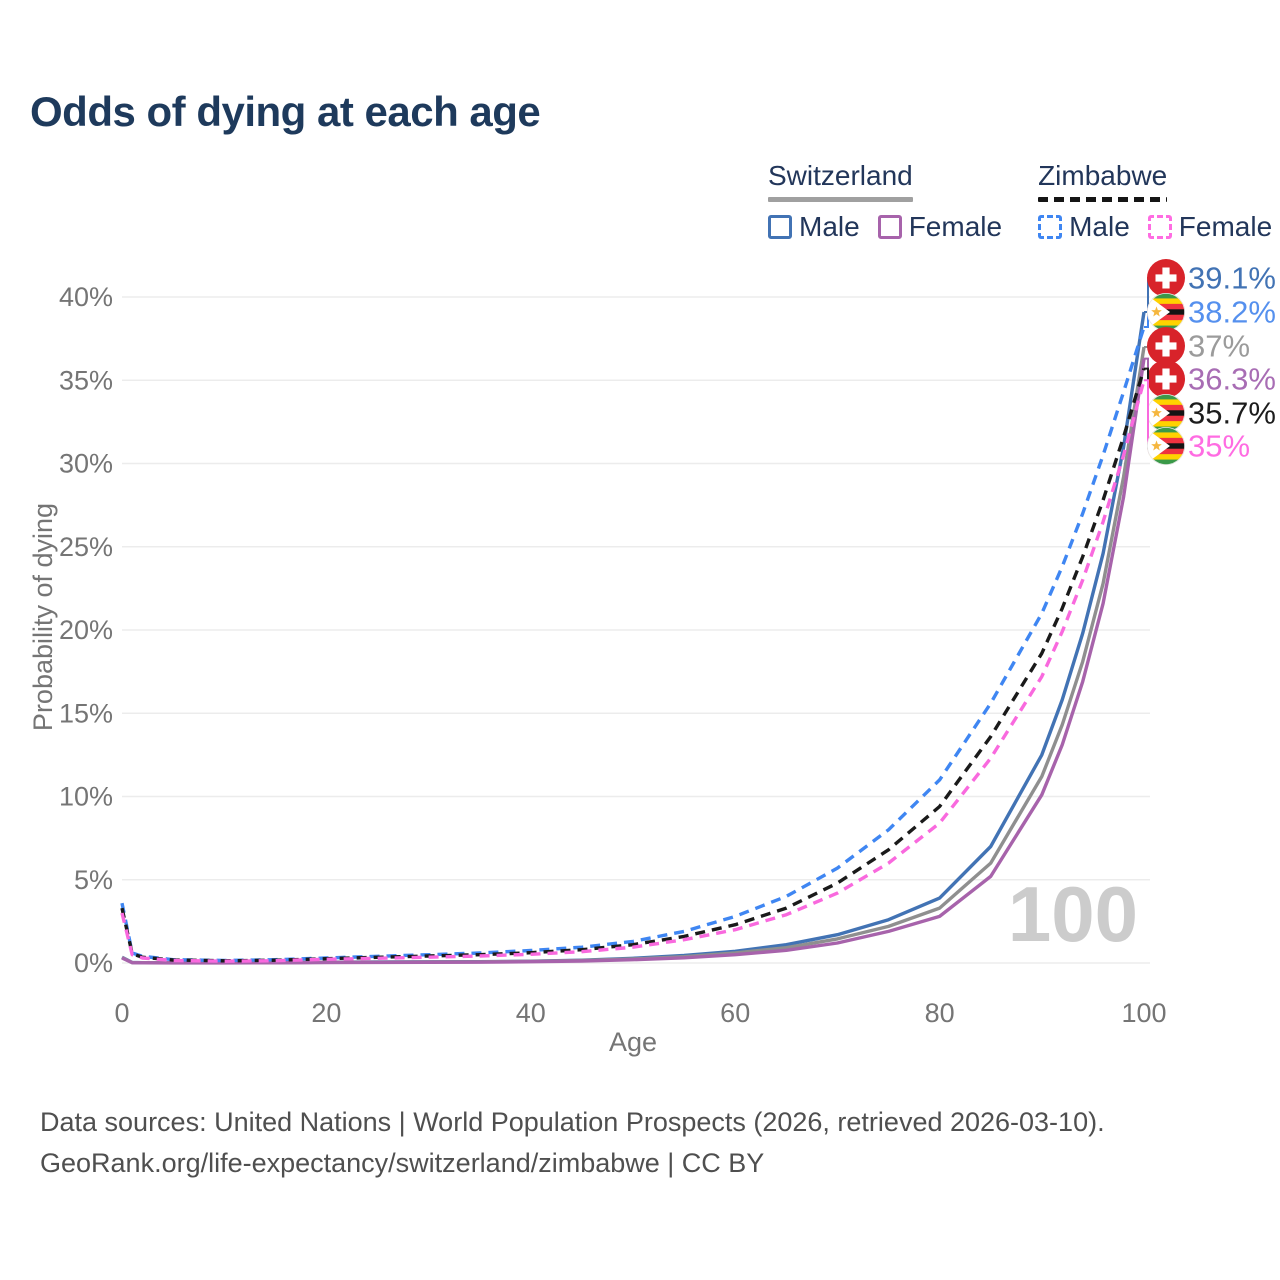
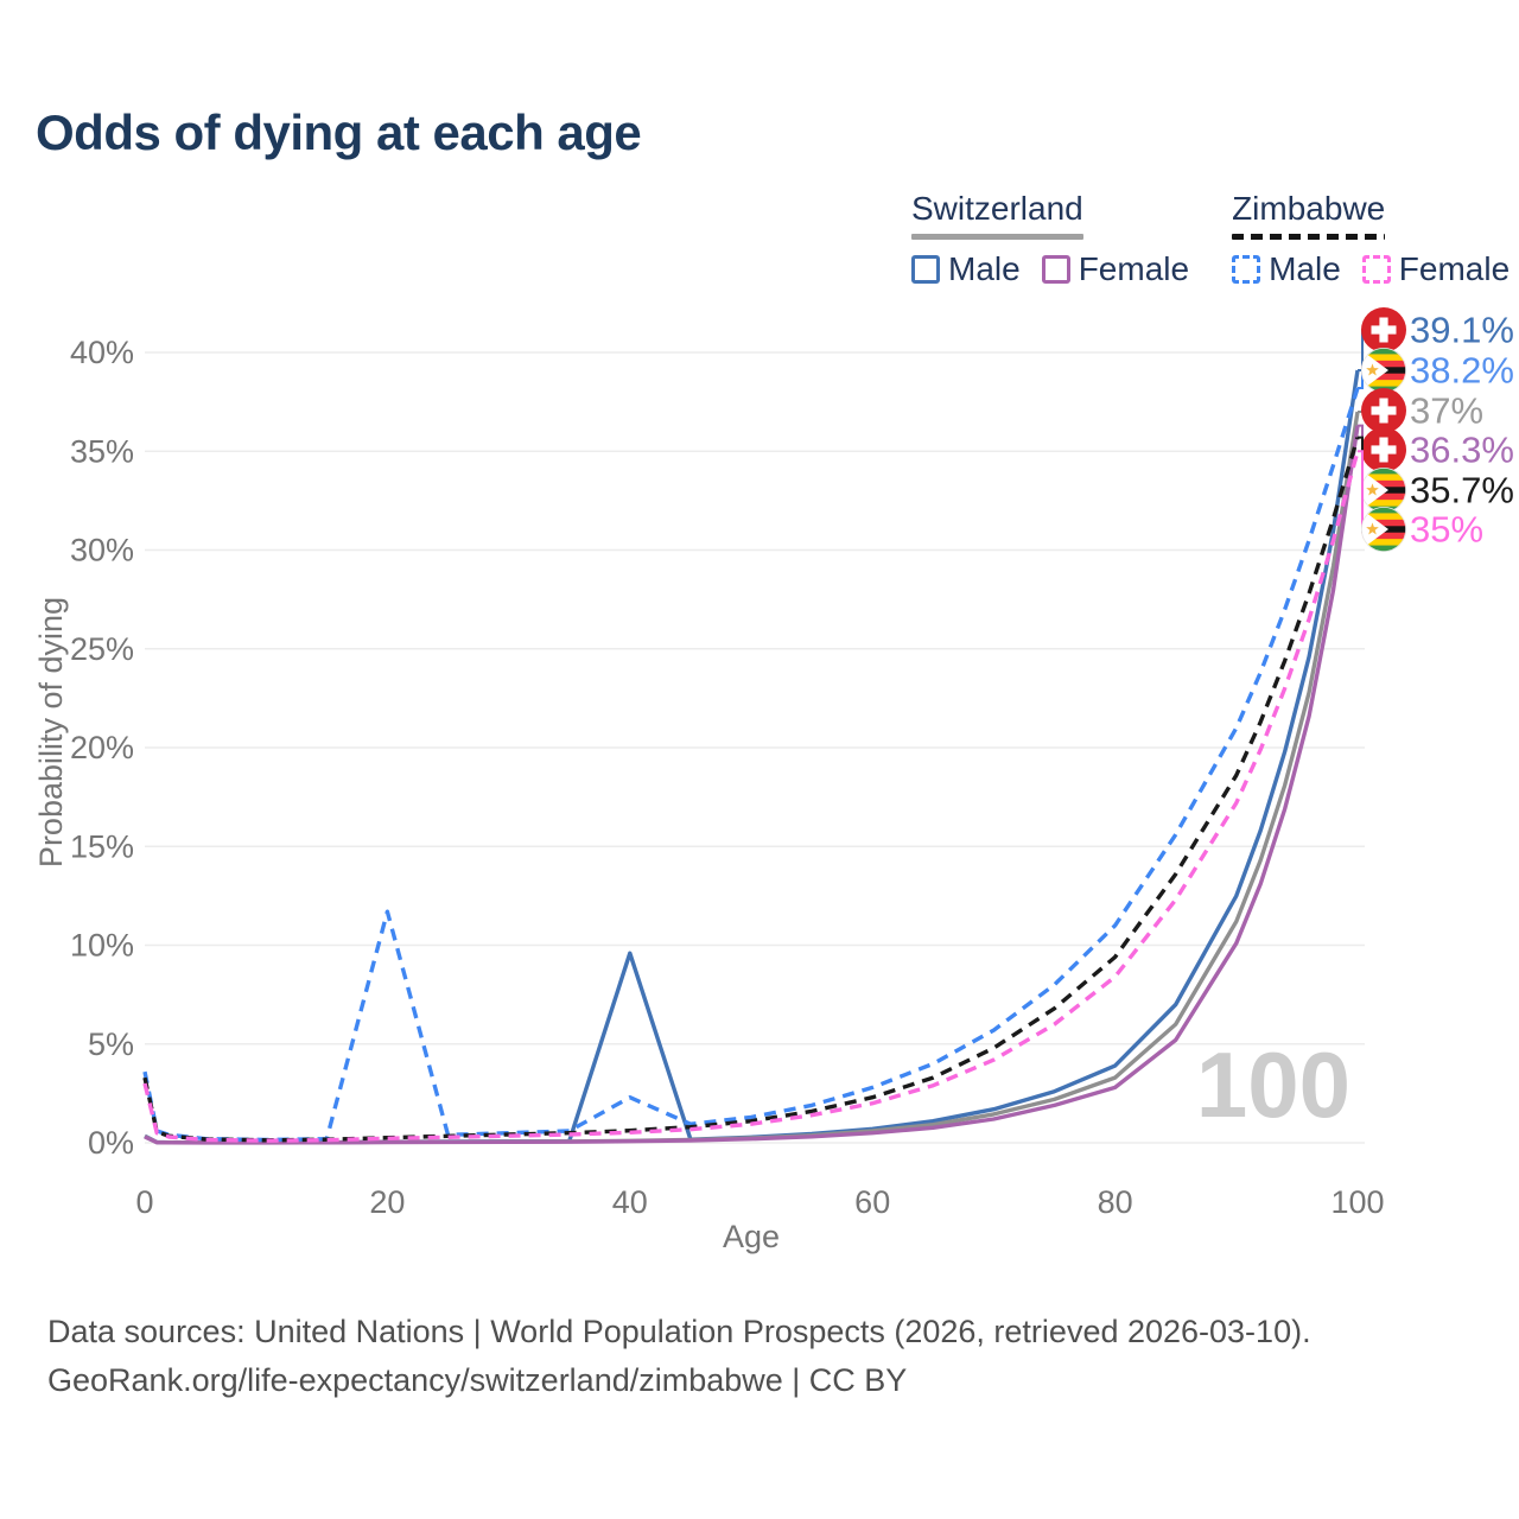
Zimbabwe Male/20: 0.3% -> 11.7%
Switzerland Male/40: 0.1% -> 9.6%
Zimbabwe Male/40: 0.8% -> 2.3%
